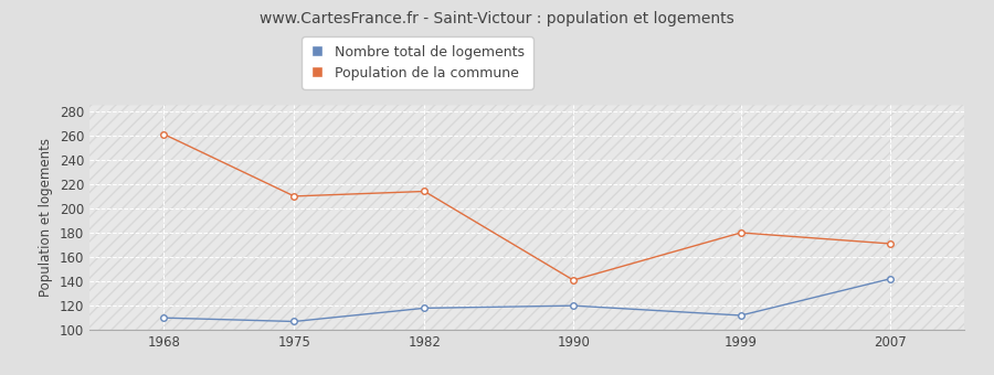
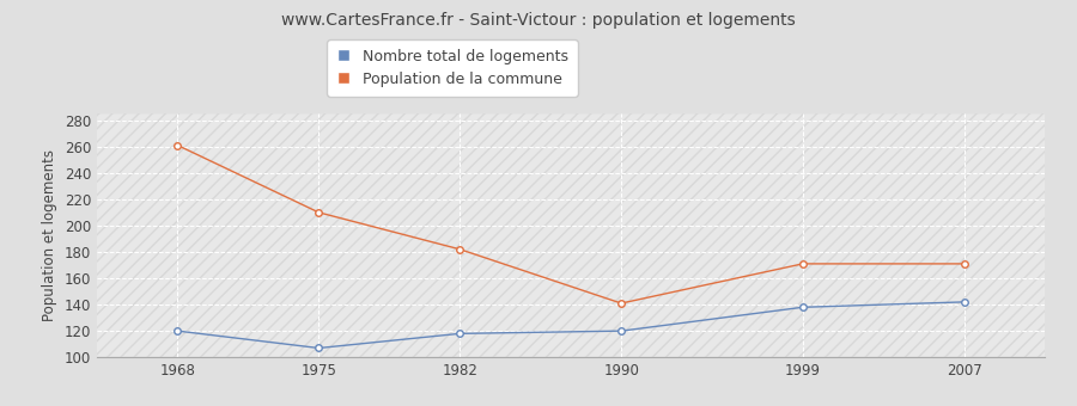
Nombre total de logements/1968: 110 -> 120
Population de la commune/1982: 214 -> 182
Nombre total de logements/1999: 112 -> 138
Population de la commune/1999: 180 -> 171
